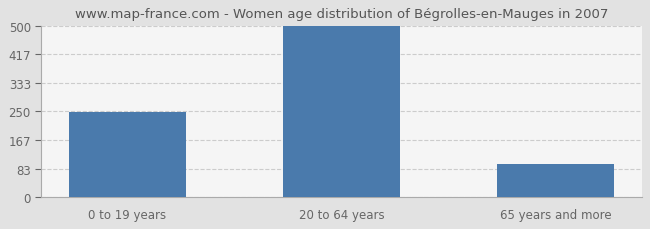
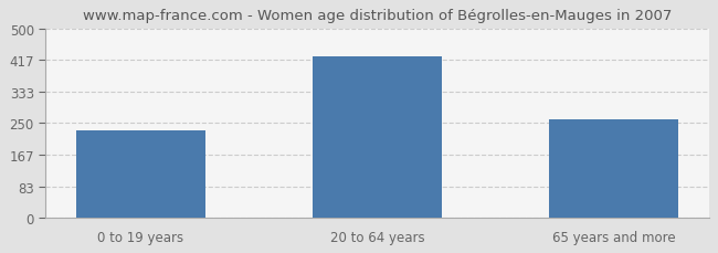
0 to 19 years: 248 -> 230
20 to 64 years: 500 -> 425
65 years and more: 98 -> 260
